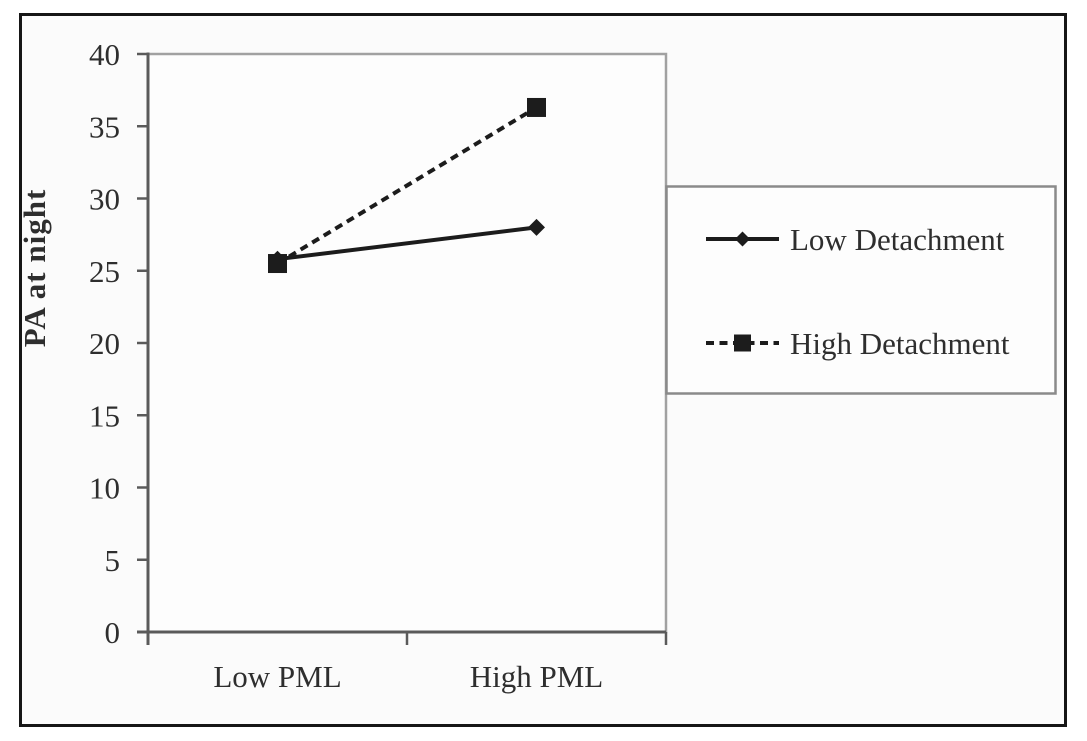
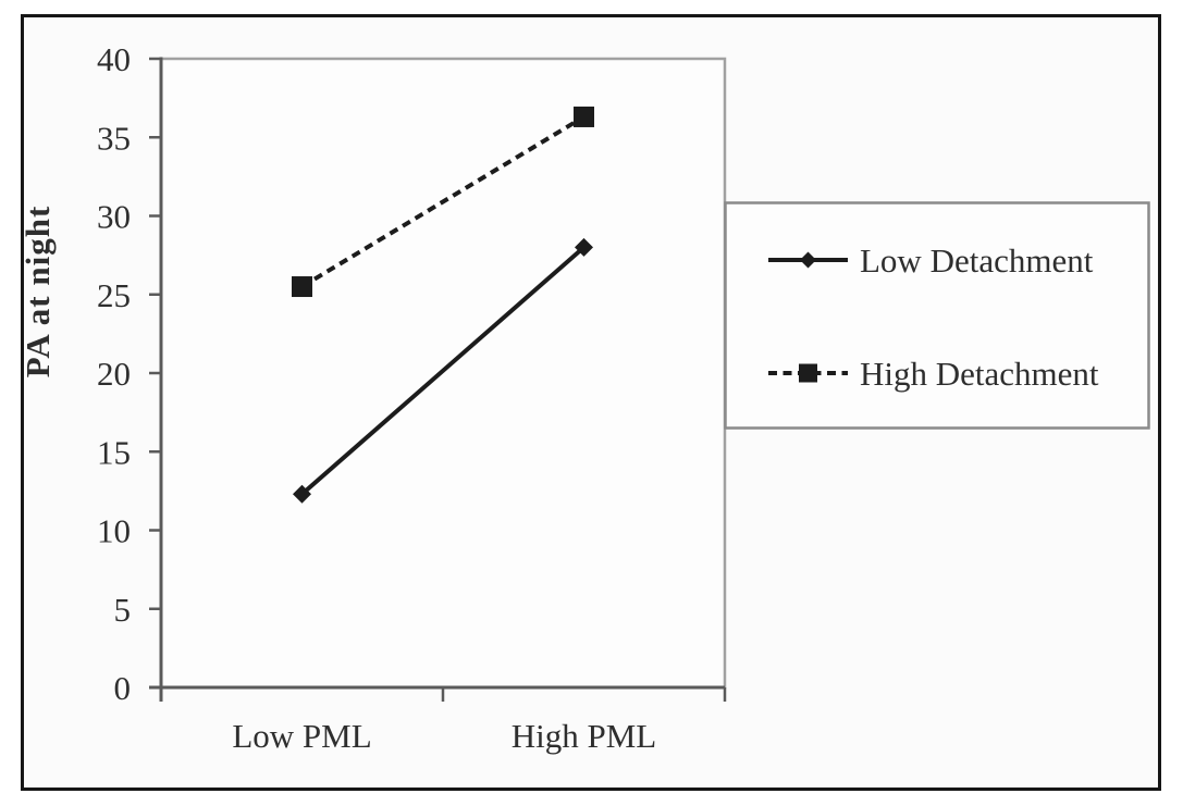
Low Detachment/Low PML: 25.8 -> 12.3
